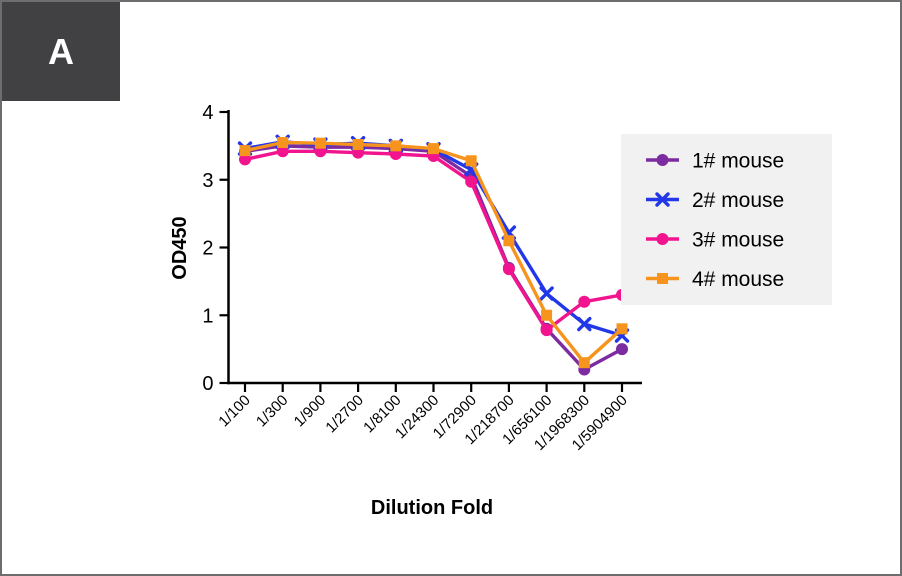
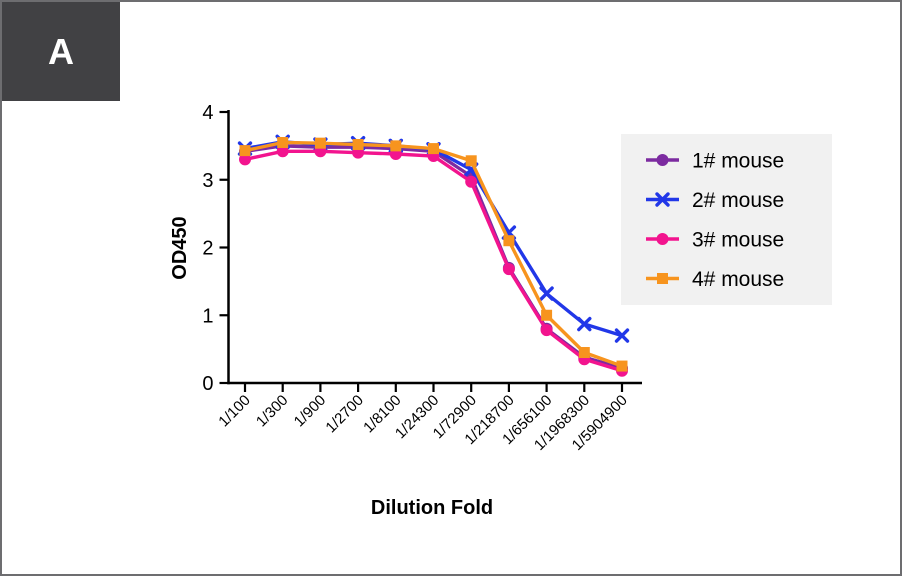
1# mouse/1/1968300: 0.2 -> 0.4
3# mouse/1/1968300: 1.2 -> 0.3
4# mouse/1/1968300: 0.3 -> 0.5
1# mouse/1/5904900: 0.5 -> 0.2
3# mouse/1/5904900: 1.3 -> 0.2
4# mouse/1/5904900: 0.8 -> 0.2
